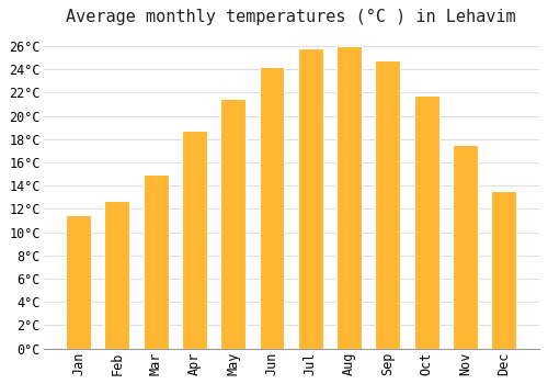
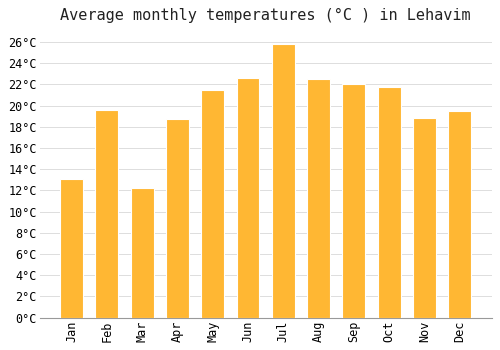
Jan: 11.5°C -> 13.1°C
Feb: 12.7°C -> 19.6°C
Mar: 15.0°C -> 12.2°C
Jun: 24.2°C -> 22.6°C
Aug: 26.0°C -> 22.5°C
Sep: 24.8°C -> 22.0°C
Nov: 17.5°C -> 18.8°C
Dec: 13.5°C -> 19.5°C
